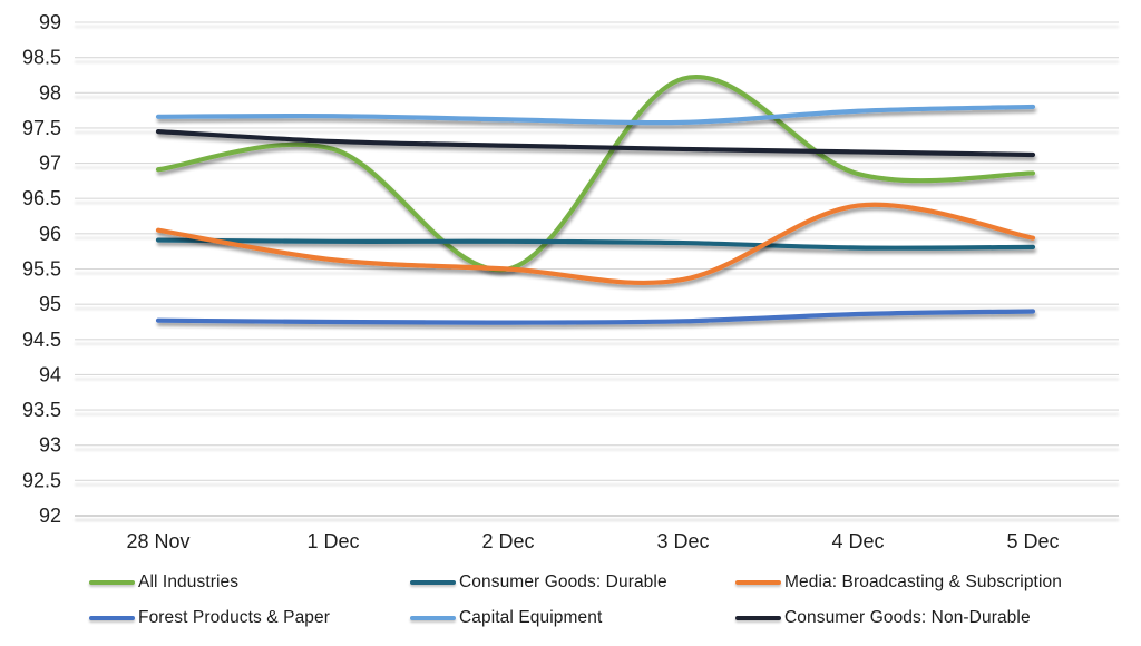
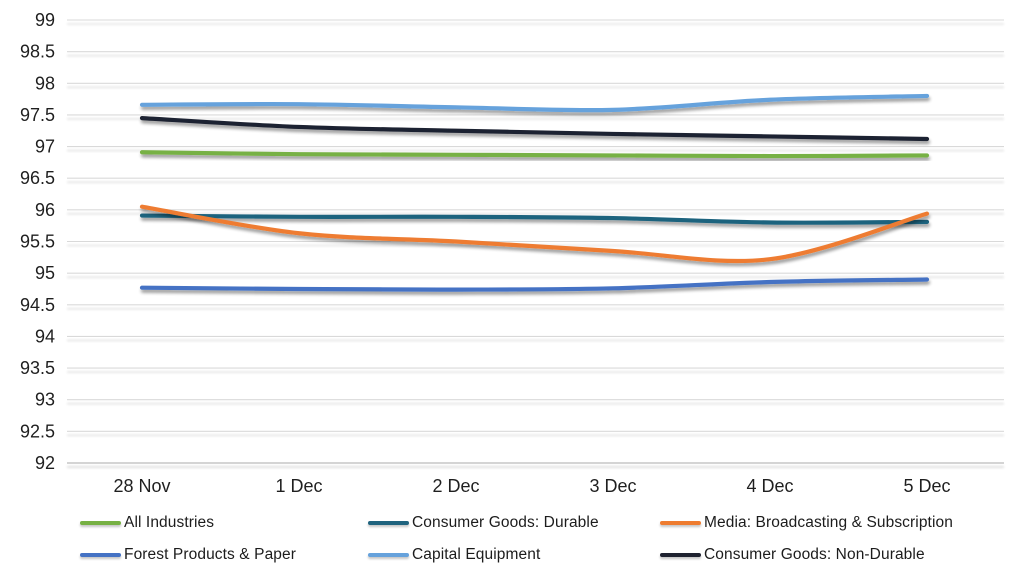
All Industries/1 Dec: 97.2 -> 96.9
All Industries/2 Dec: 95.5 -> 96.9
All Industries/3 Dec: 98.2 -> 96.9
Media: Broadcasting & Subscription/4 Dec: 96.4 -> 95.2
